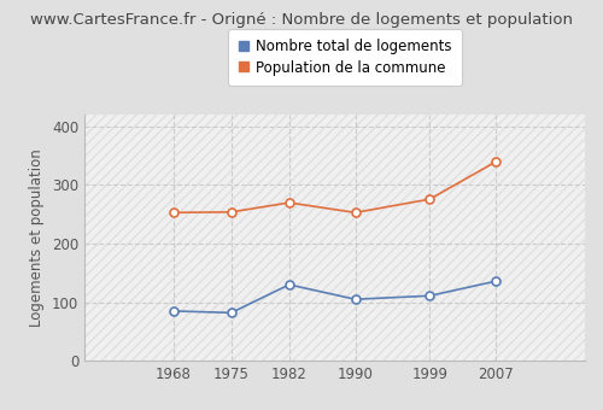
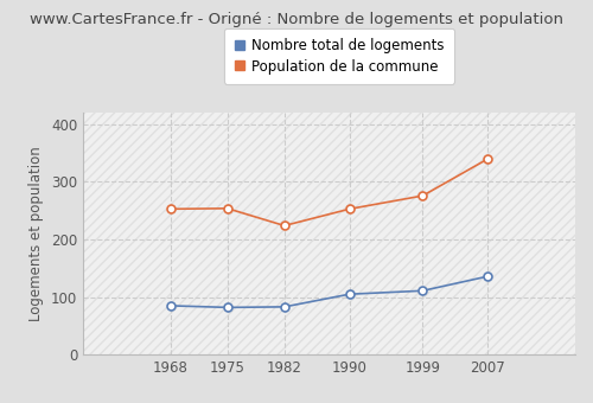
Nombre total de logements/1982: 130 -> 83
Population de la commune/1982: 270 -> 224
